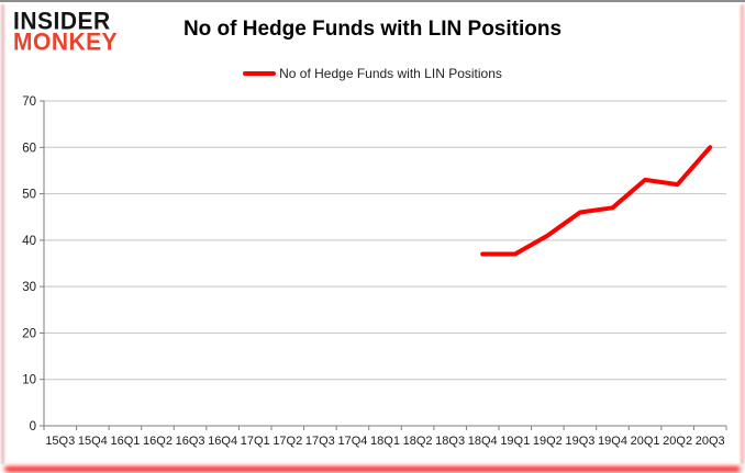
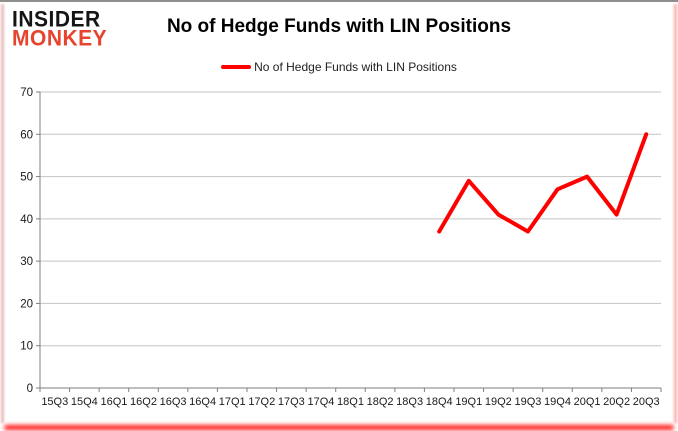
19Q1: 37 -> 49
19Q3: 46 -> 37
20Q1: 53 -> 50
20Q2: 52 -> 41
